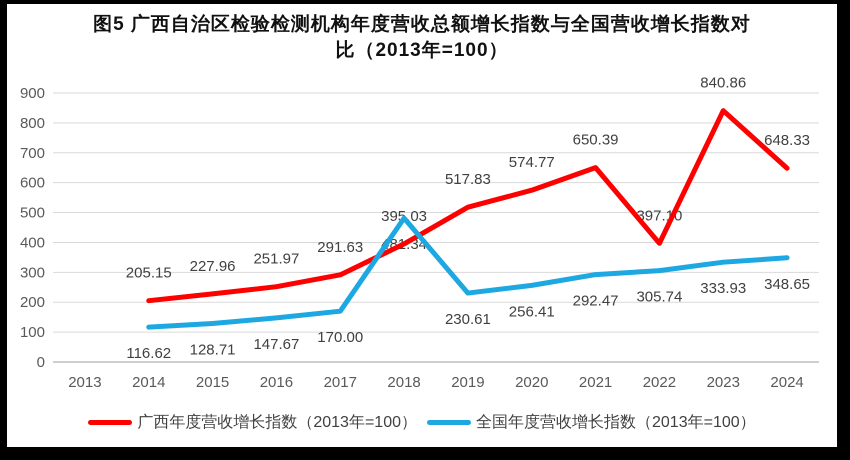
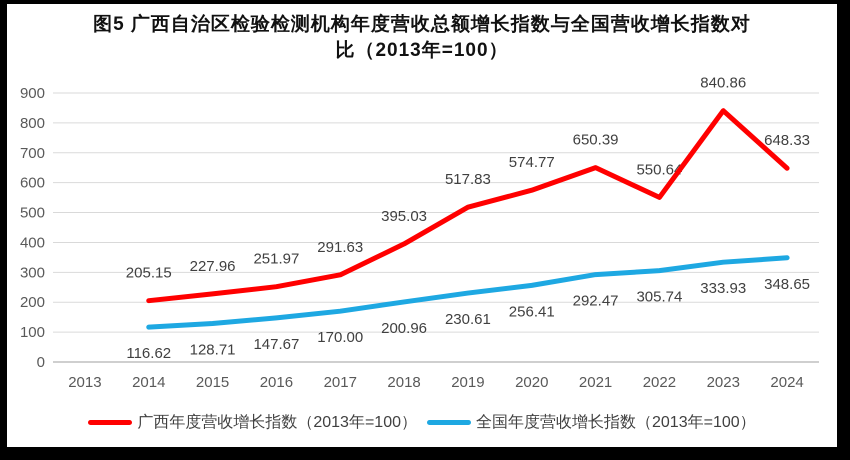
全国年度营收增长指数（2013年=100）/2018: 481.34 -> 200.96
广西年度营收增长指数（2013年=100）/2022: 397.10 -> 550.64
